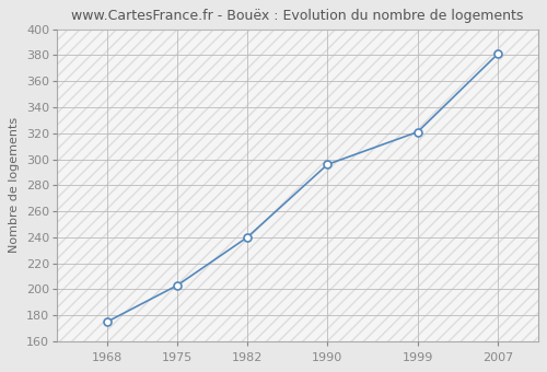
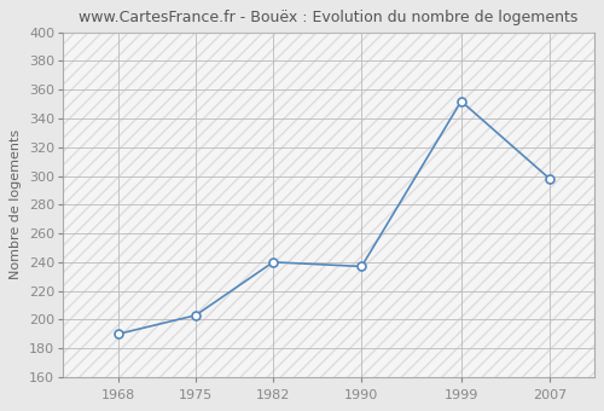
1968: 175 -> 190
1990: 296 -> 237
1999: 321 -> 352
2007: 381 -> 298
